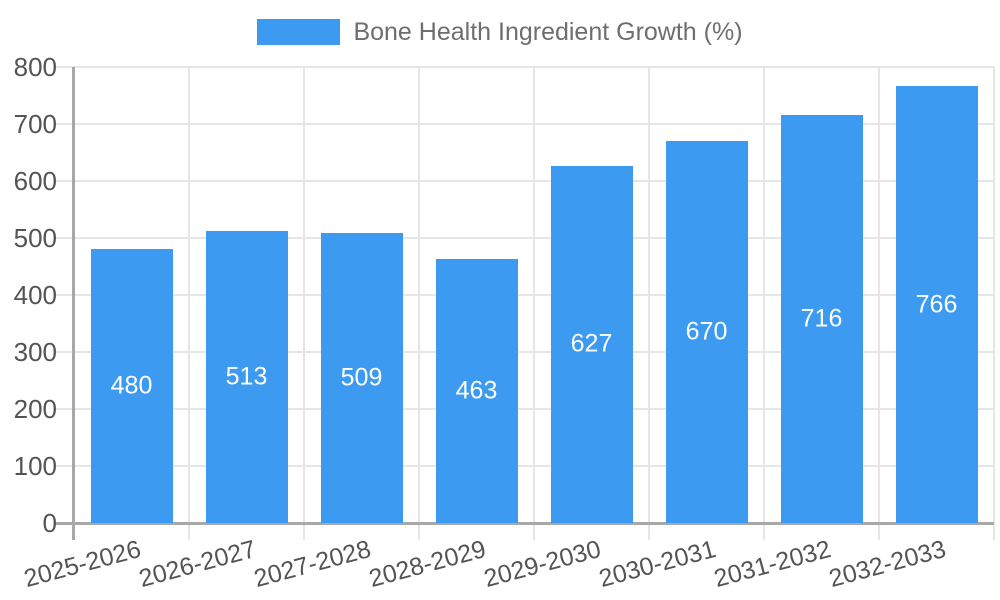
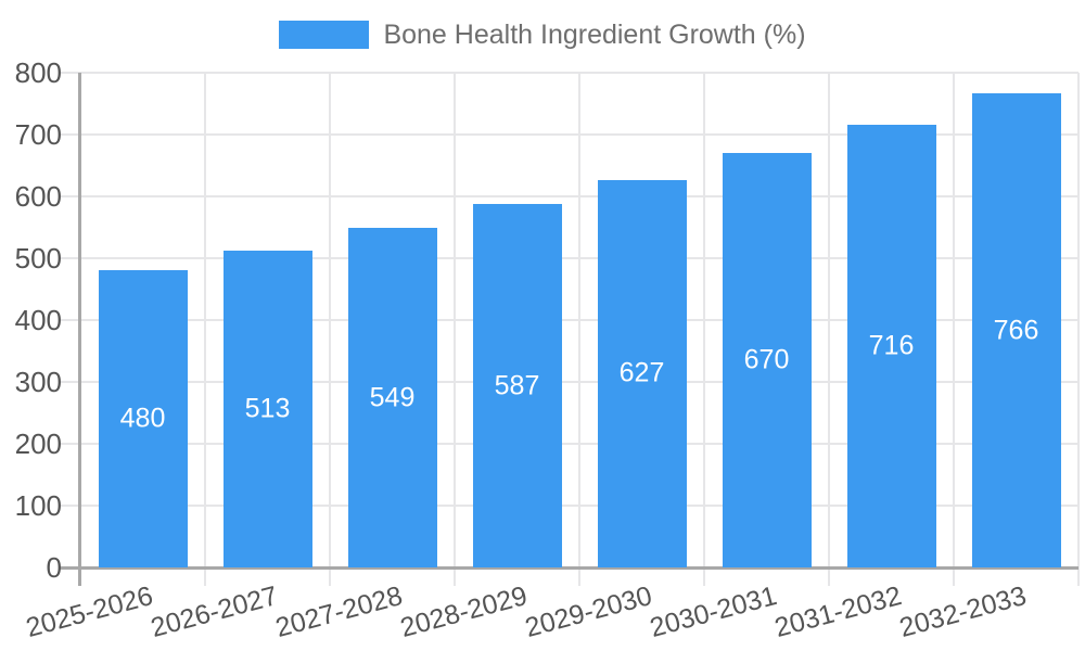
2027-2028: 509 -> 549
2028-2029: 463 -> 587
